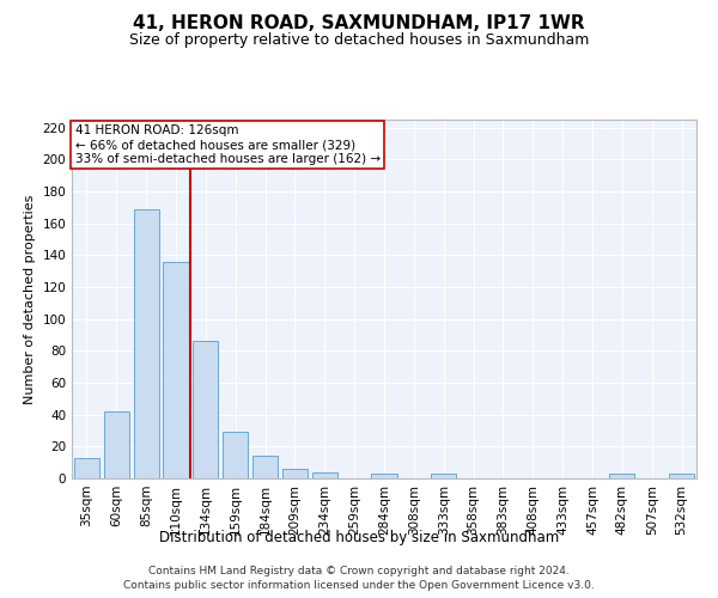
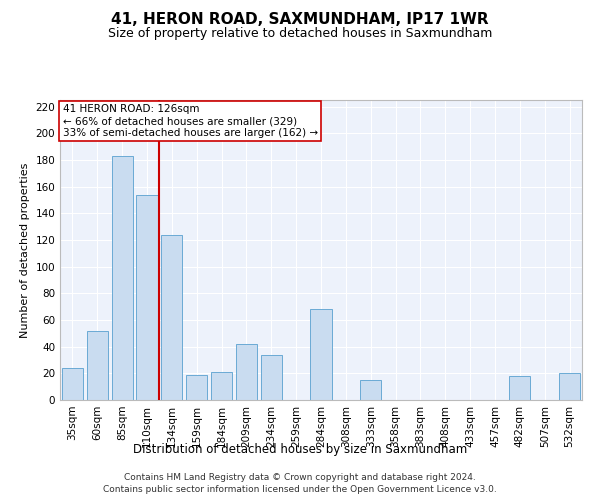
35sqm: 13 -> 24
60sqm: 42 -> 52
85sqm: 169 -> 183
110sqm: 136 -> 154
134sqm: 86 -> 124
159sqm: 29 -> 19
184sqm: 14 -> 21
209sqm: 6 -> 42
234sqm: 4 -> 34
284sqm: 3 -> 68
333sqm: 3 -> 15
482sqm: 3 -> 18
532sqm: 3 -> 20
